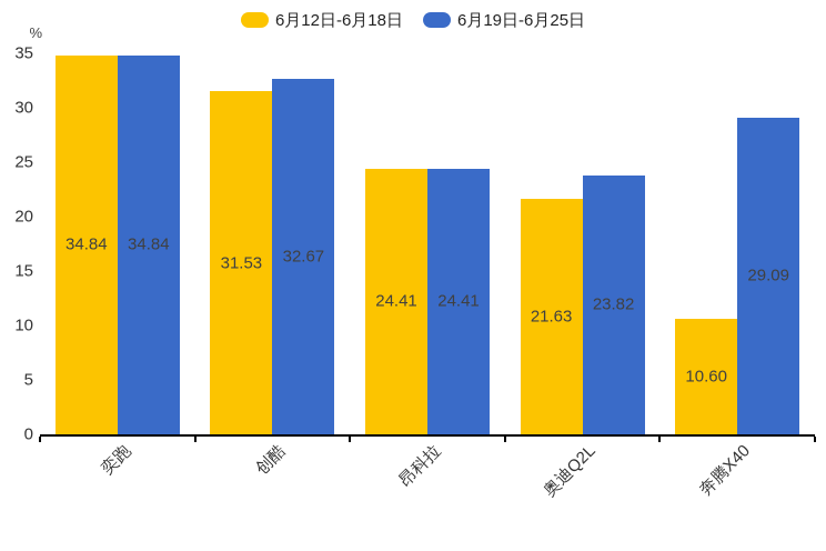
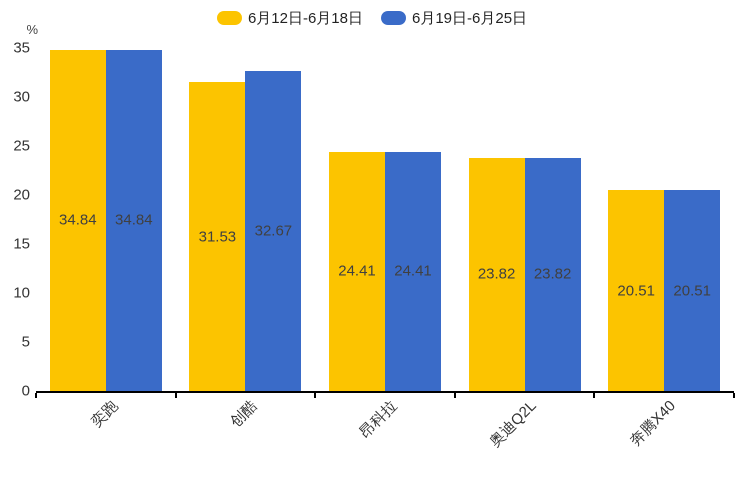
6月12日-6月18日/奥迪Q2L: 21.63 -> 23.82
6月12日-6月18日/奔腾X40: 10.60 -> 20.51
6月19日-6月25日/奔腾X40: 29.09 -> 20.51
